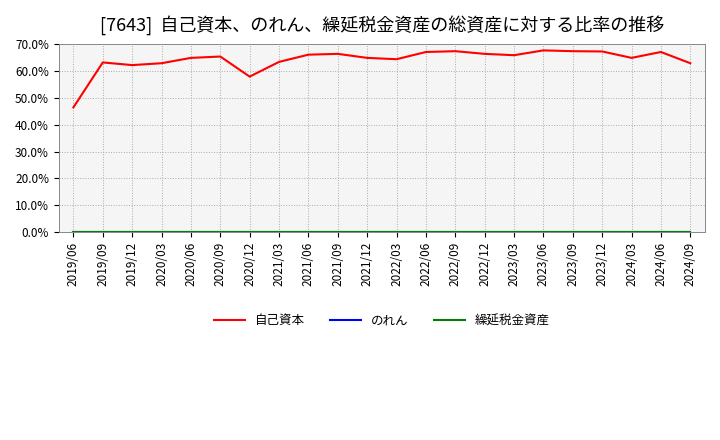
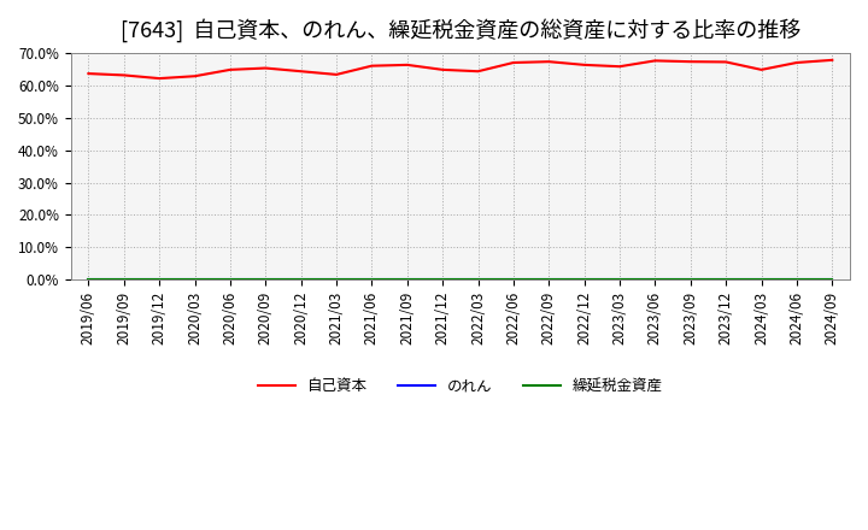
自己資本/2019/06: 46.5% -> 63.8%
自己資本/2020/12: 58.0% -> 64.5%
自己資本/2024/09: 63.0% -> 68.0%
